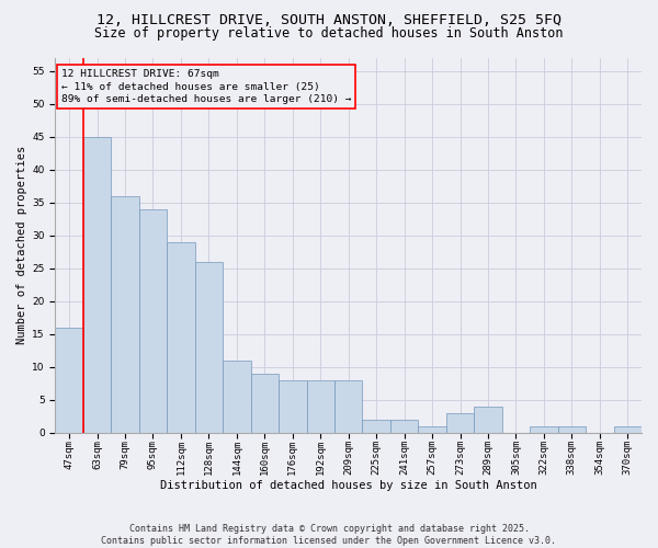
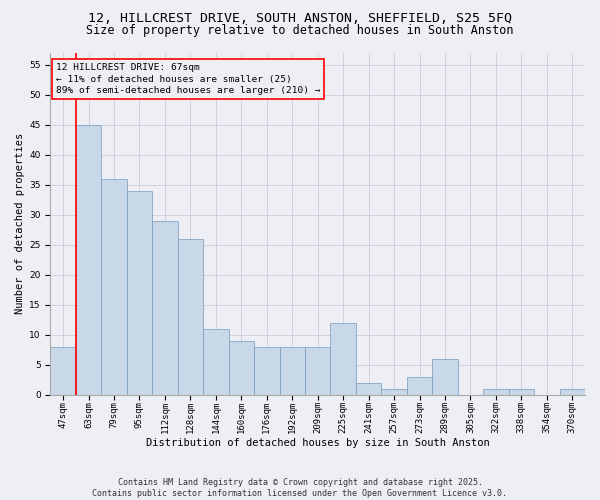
47sqm: 16 -> 8
225sqm: 2 -> 12
289sqm: 4 -> 6
